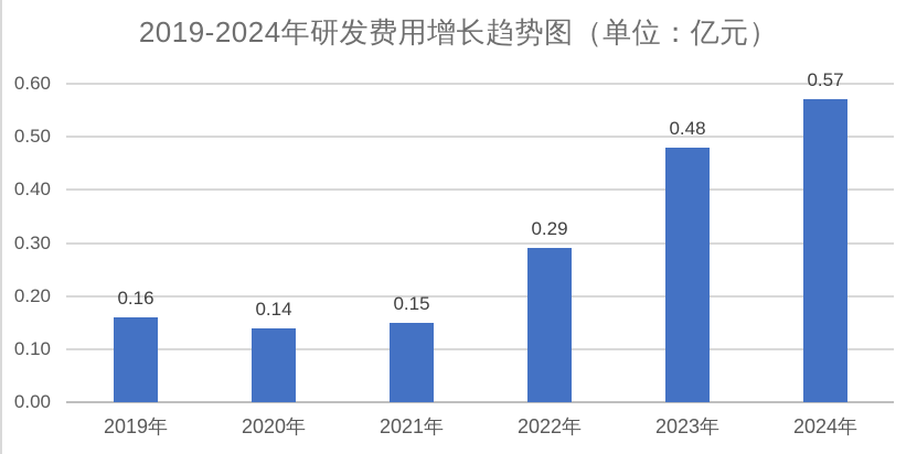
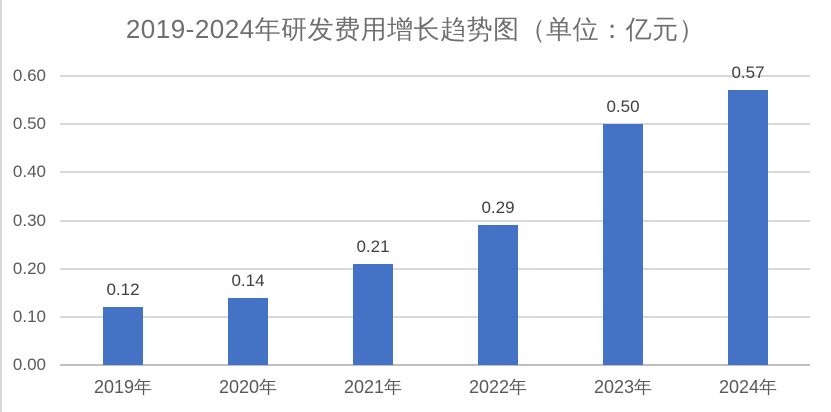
2019年: 0.16 -> 0.12
2021年: 0.15 -> 0.21
2023年: 0.48 -> 0.50
